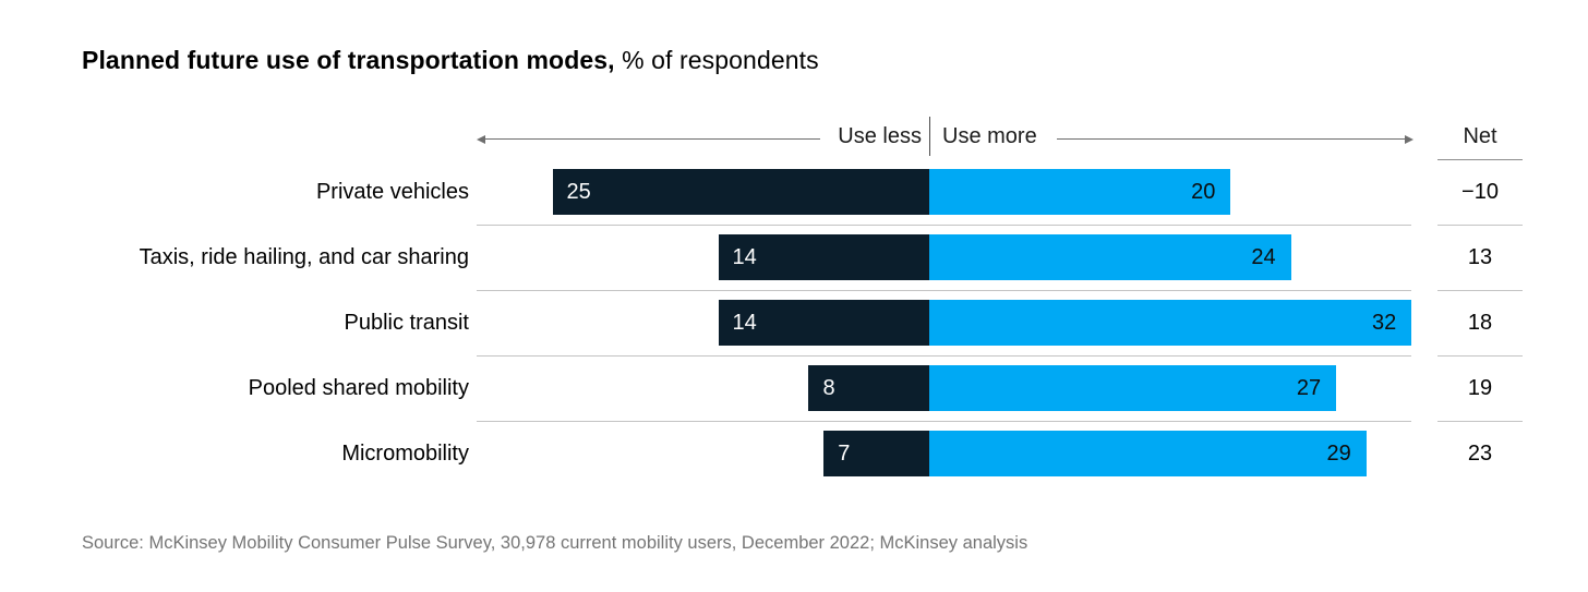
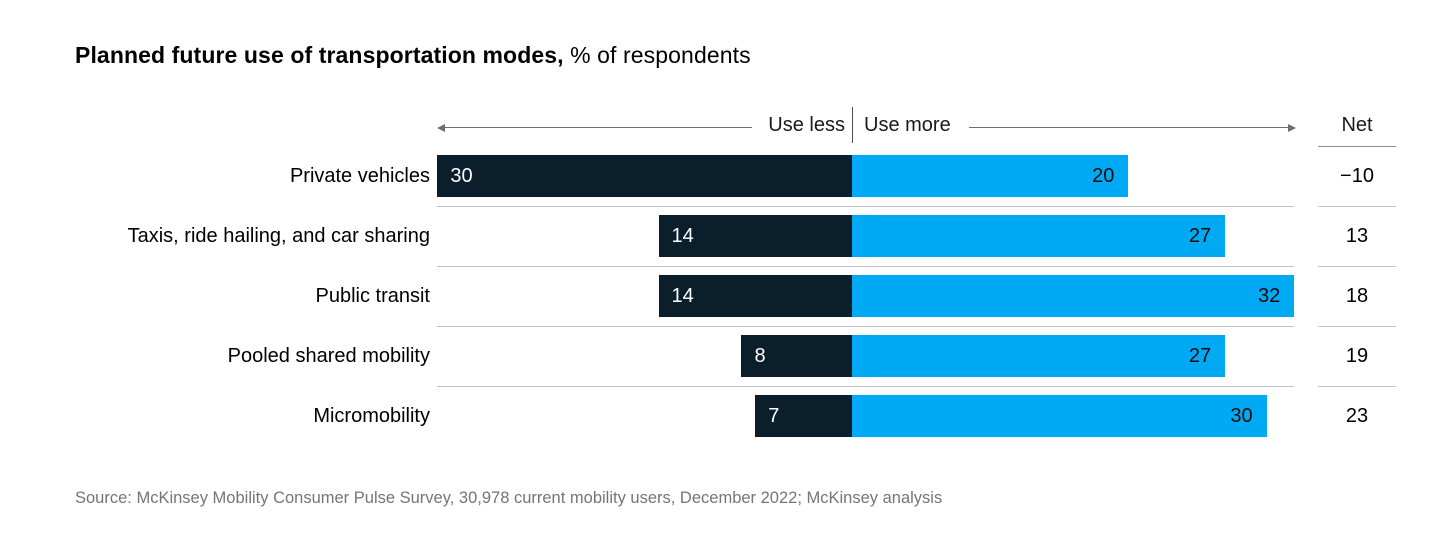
Use less/Private vehicles: 25 -> 30
Use more/Taxis, ride hailing, and car sharing: 24 -> 27
Use more/Micromobility: 29 -> 30
